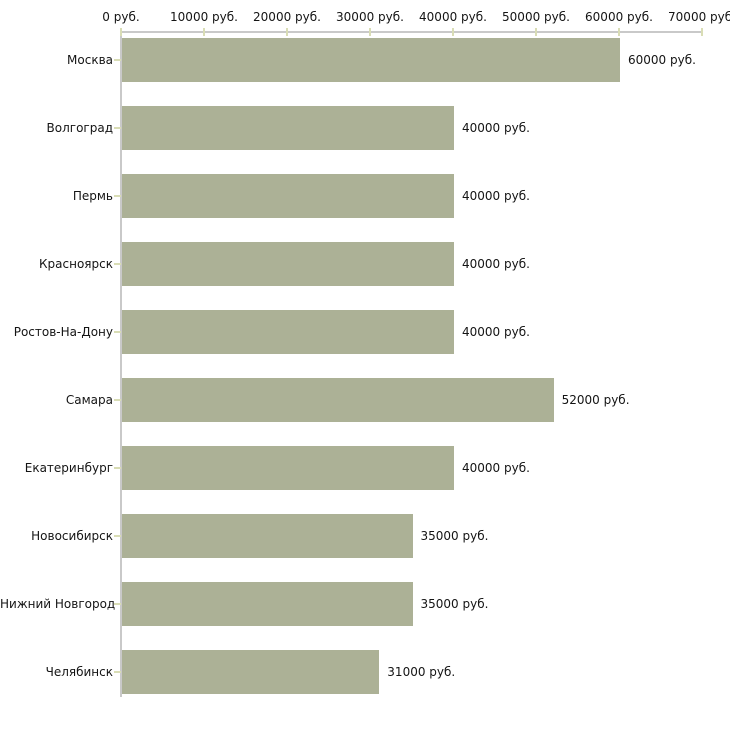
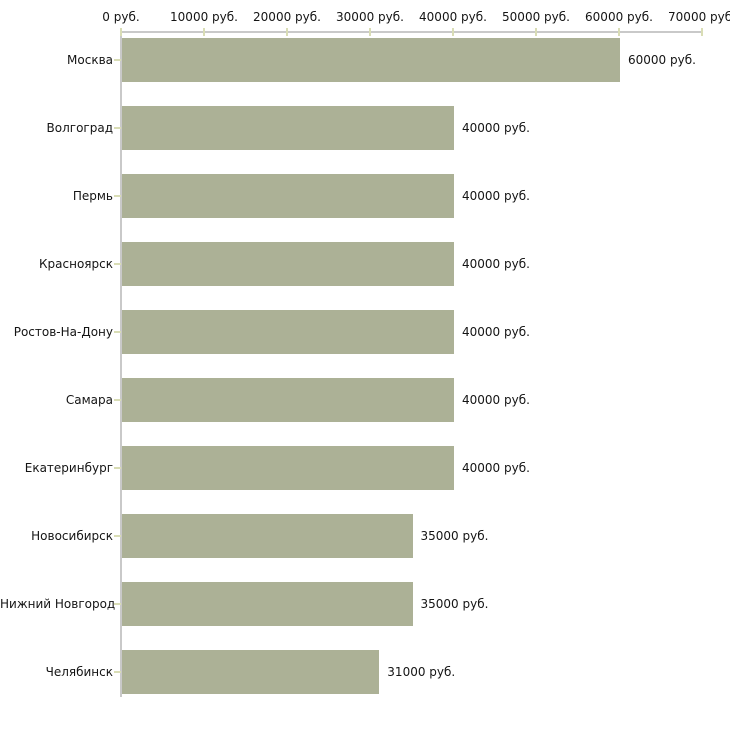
Самара: 52000 -> 40000
